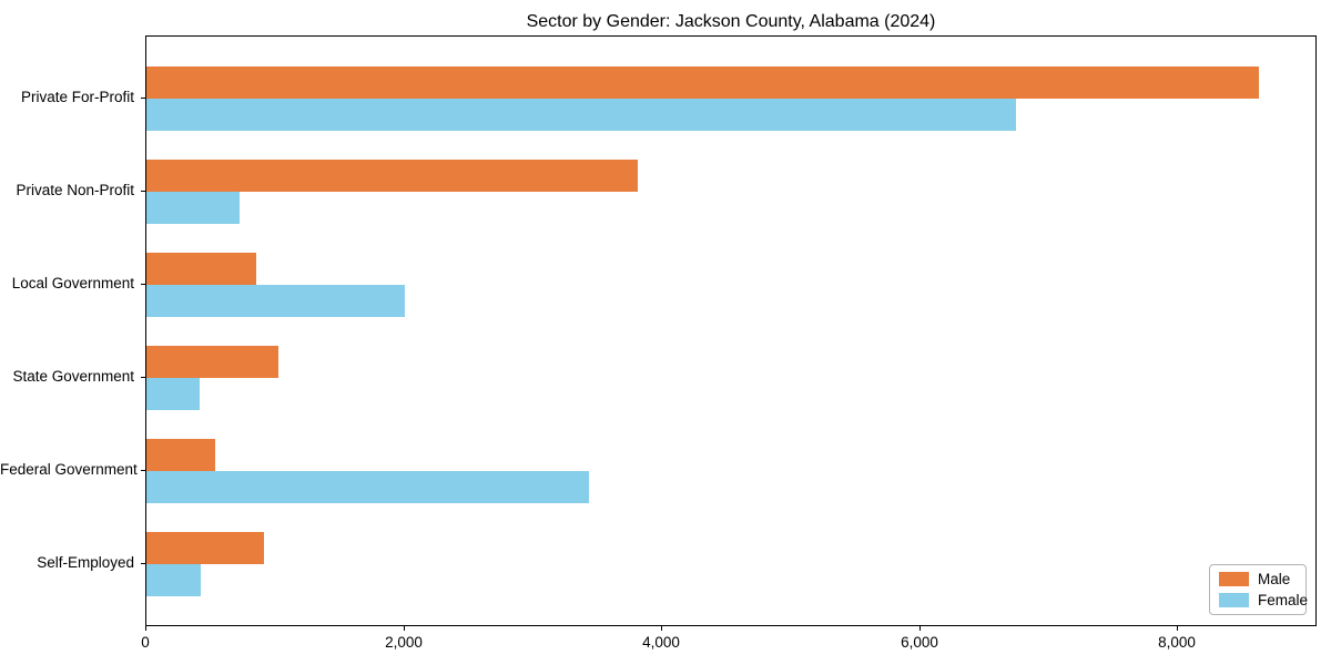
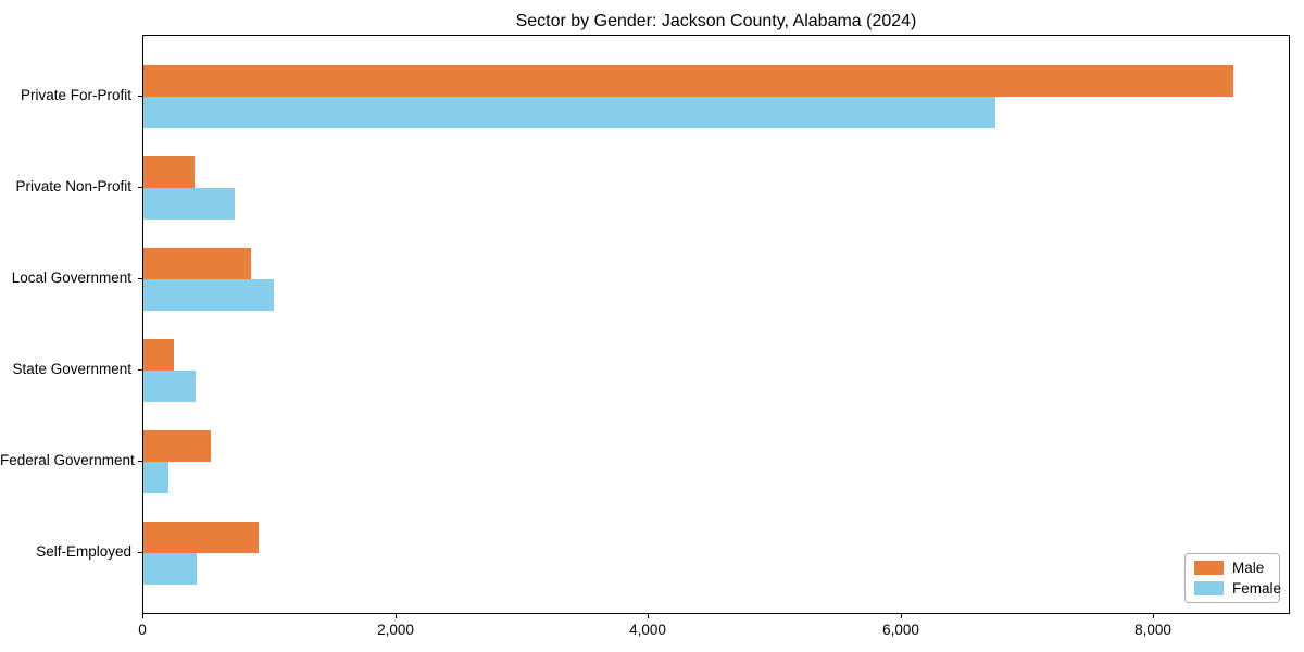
Male/Private Non-Profit: 3810 -> 400
Female/Local Government: 2000 -> 1030
Male/State Government: 1020 -> 240
Female/Federal Government: 3430 -> 200
